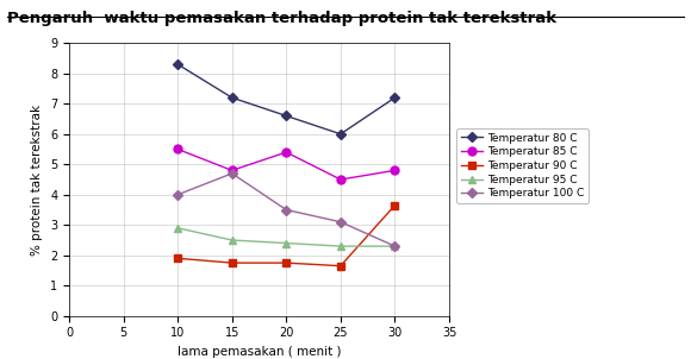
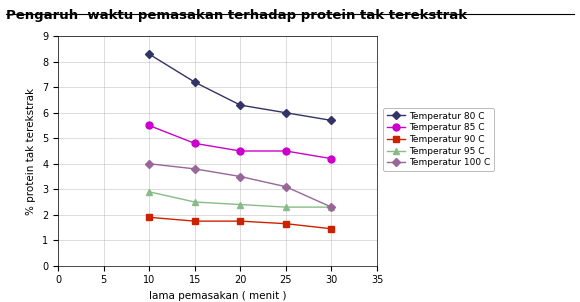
Temperatur 100 C/15: 4.7 -> 3.8
Temperatur 80 C/20: 6.6 -> 6.3
Temperatur 85 C/20: 5.4 -> 4.5
Temperatur 80 C/30: 7.2 -> 5.7
Temperatur 85 C/30: 4.8 -> 4.2
Temperatur 90 C/30: 3.65 -> 1.45
